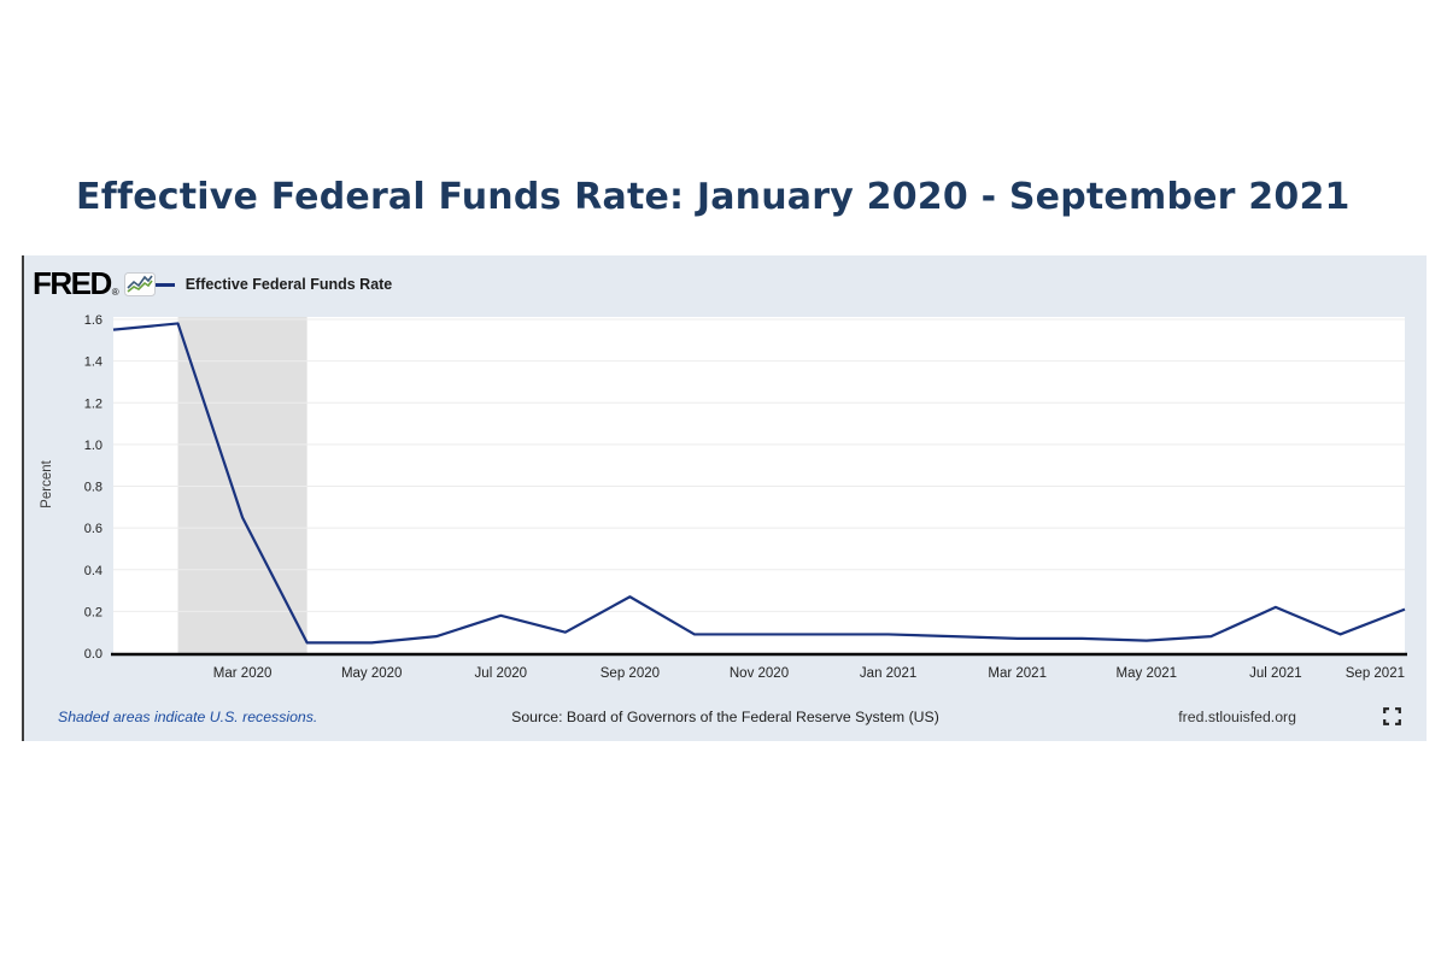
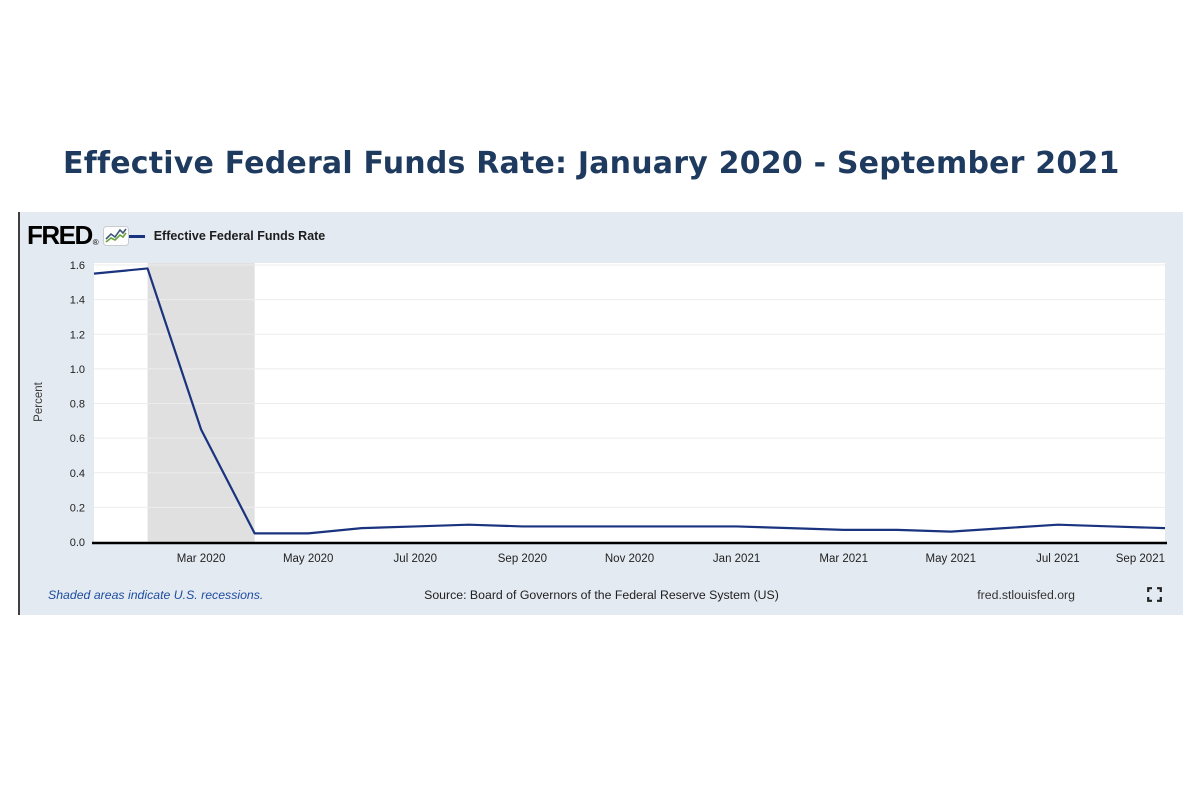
Jul 2020: 0.18 -> 0.09
Sep 2020: 0.27 -> 0.09
Jul 2021: 0.22 -> 0.10
Sep 2021: 0.21 -> 0.08
